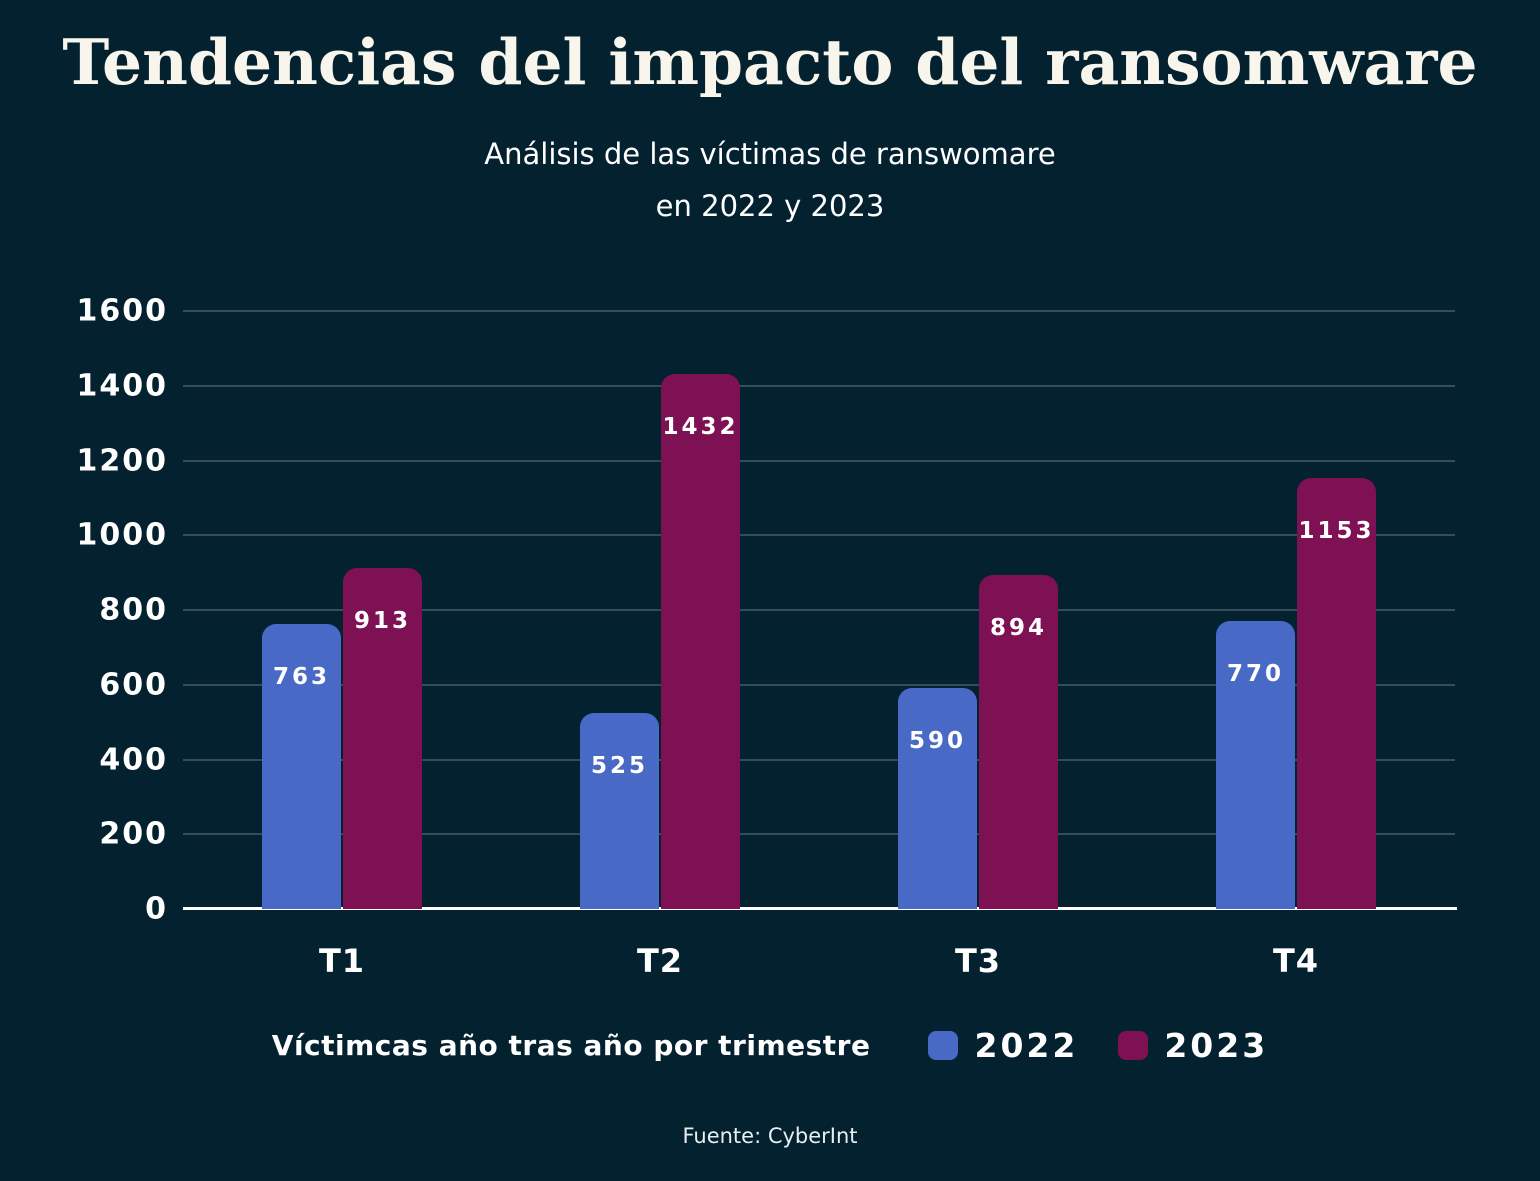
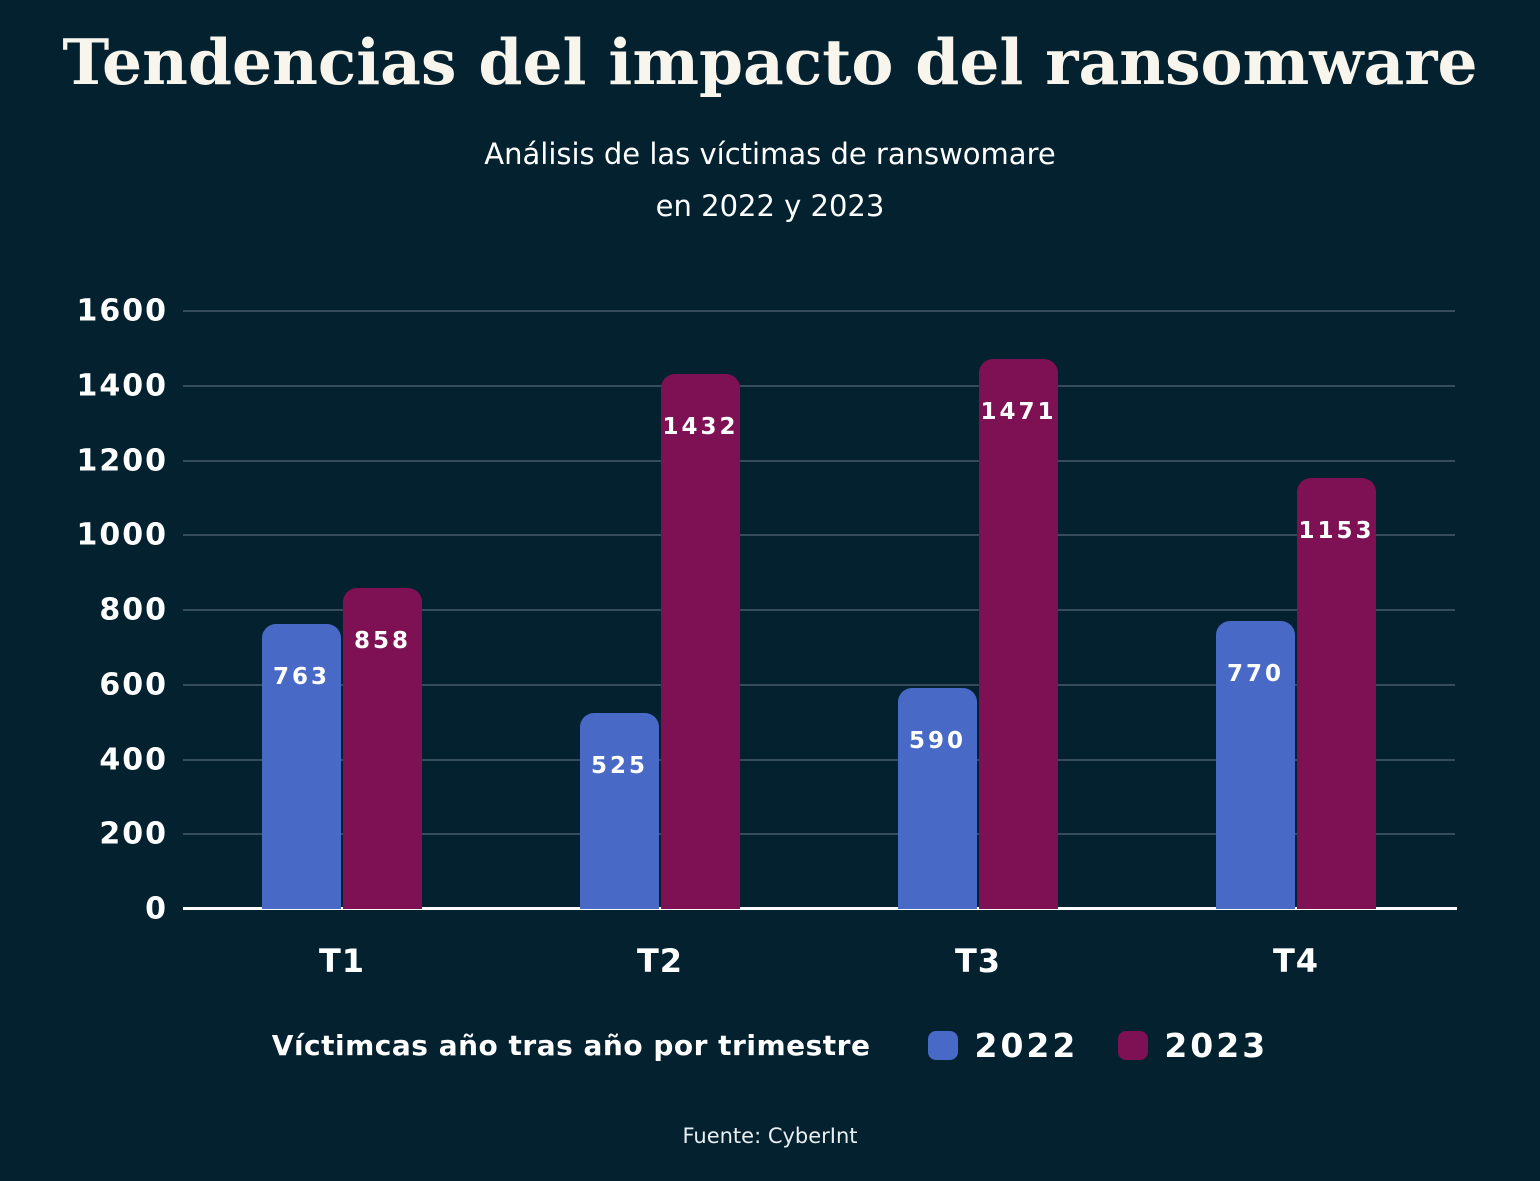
2023/T1: 913 -> 858
2023/T3: 894 -> 1471
